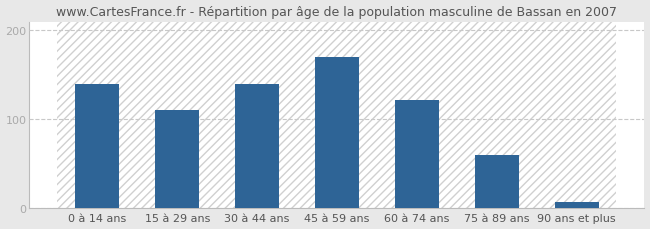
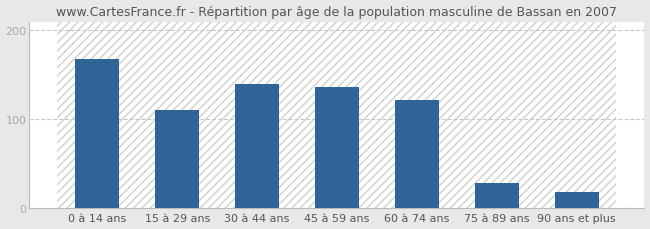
0 à 14 ans: 140 -> 168
45 à 59 ans: 170 -> 136
75 à 89 ans: 60 -> 28
90 ans et plus: 7 -> 18
